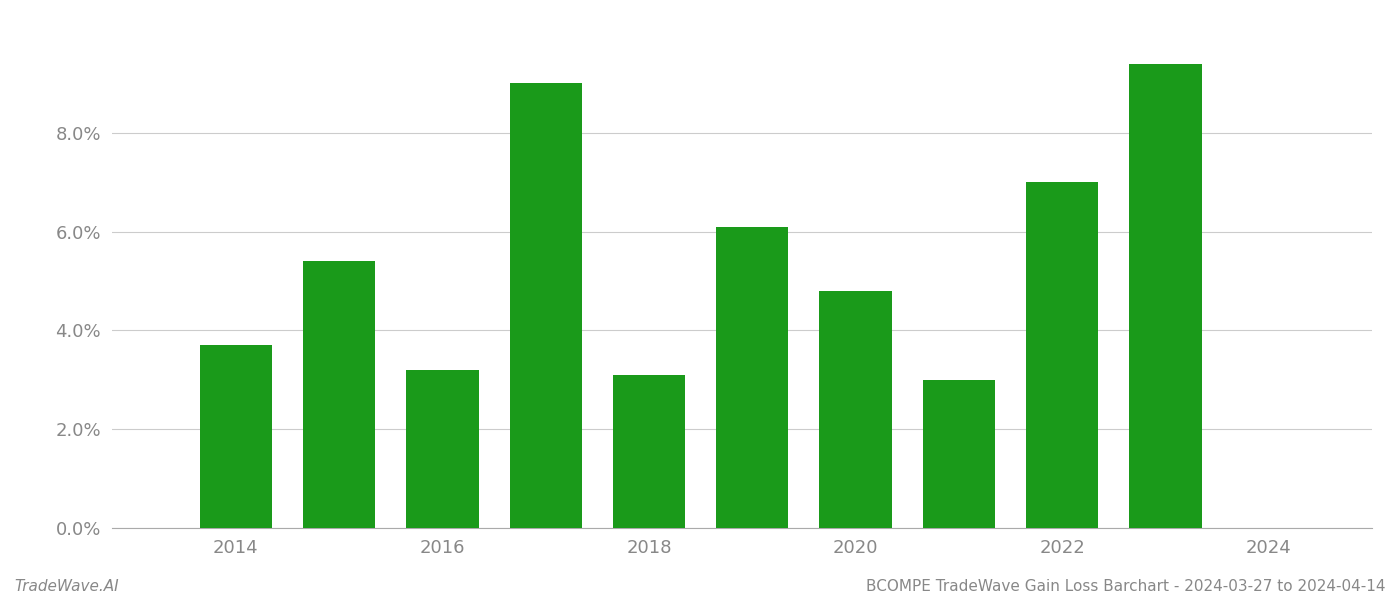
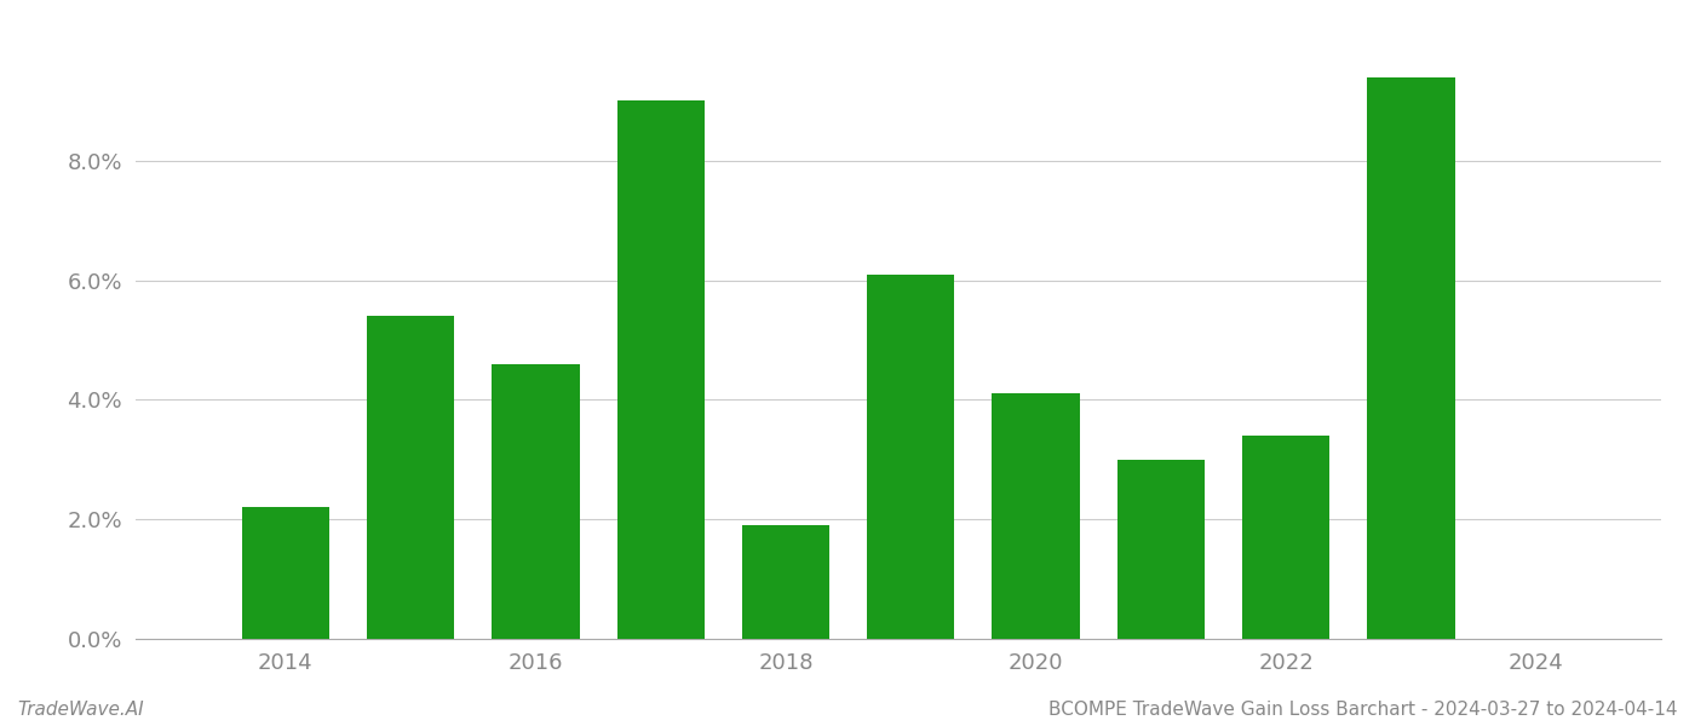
2014: 3.7% -> 2.2%
2016: 3.2% -> 4.6%
2018: 3.1% -> 1.9%
2020: 4.8% -> 4.1%
2022: 7.0% -> 3.4%
